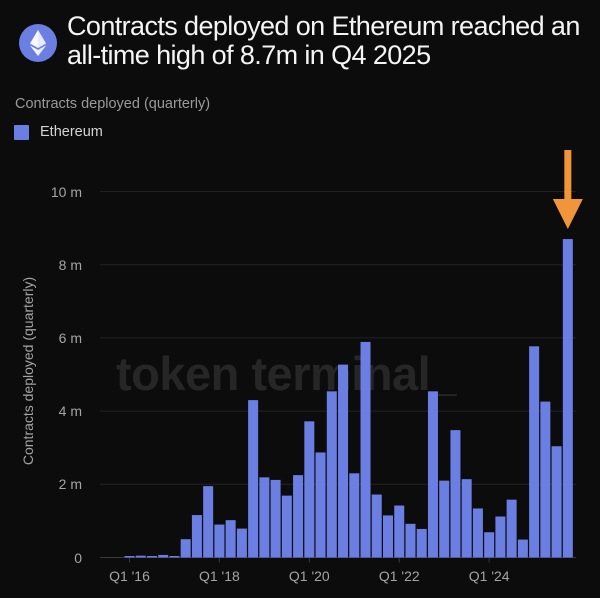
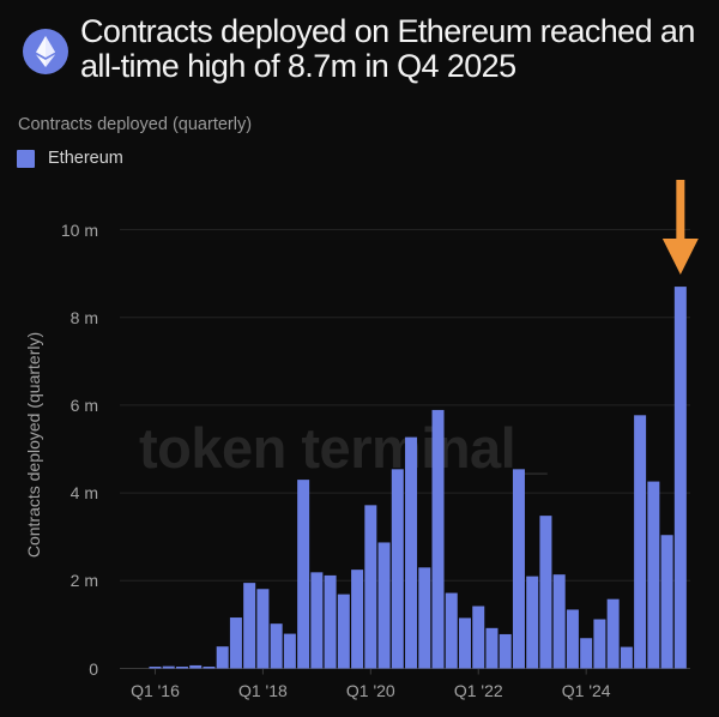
Q1 '18: 0.9m -> 1.8m
